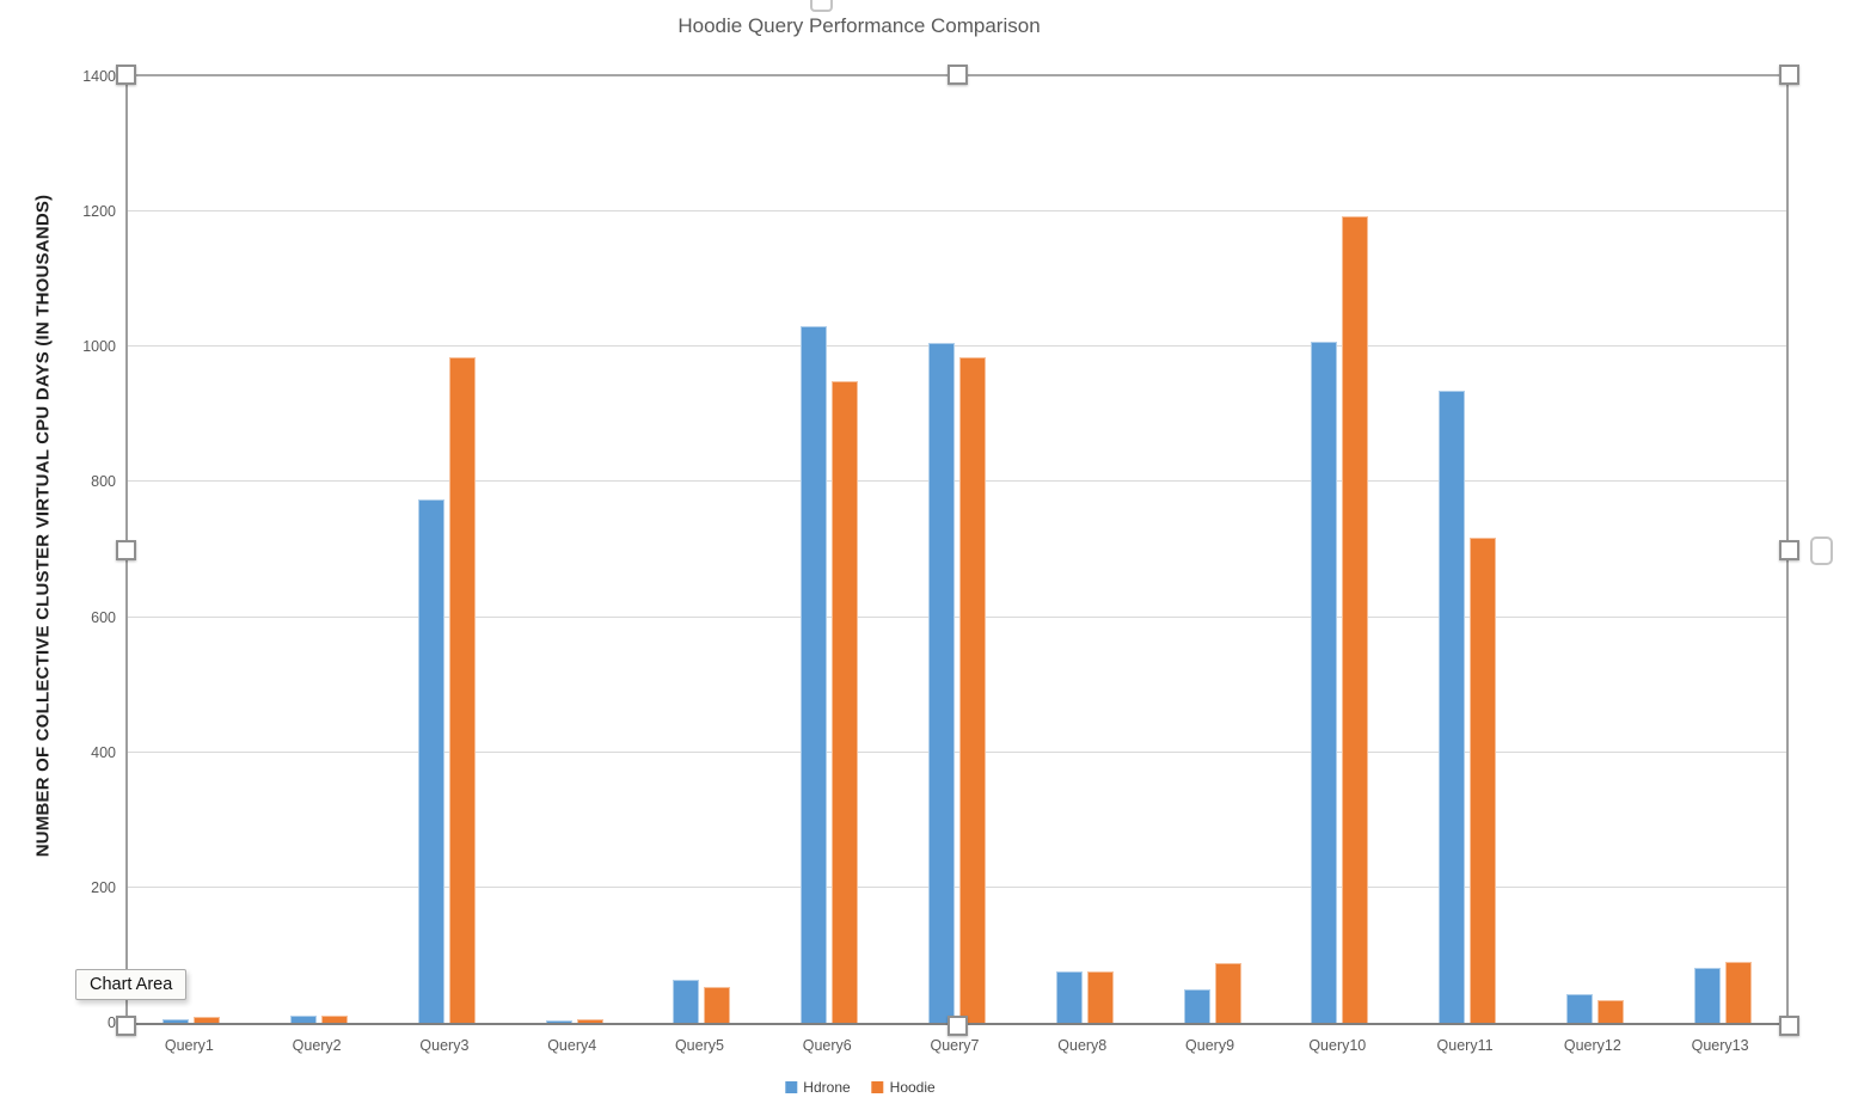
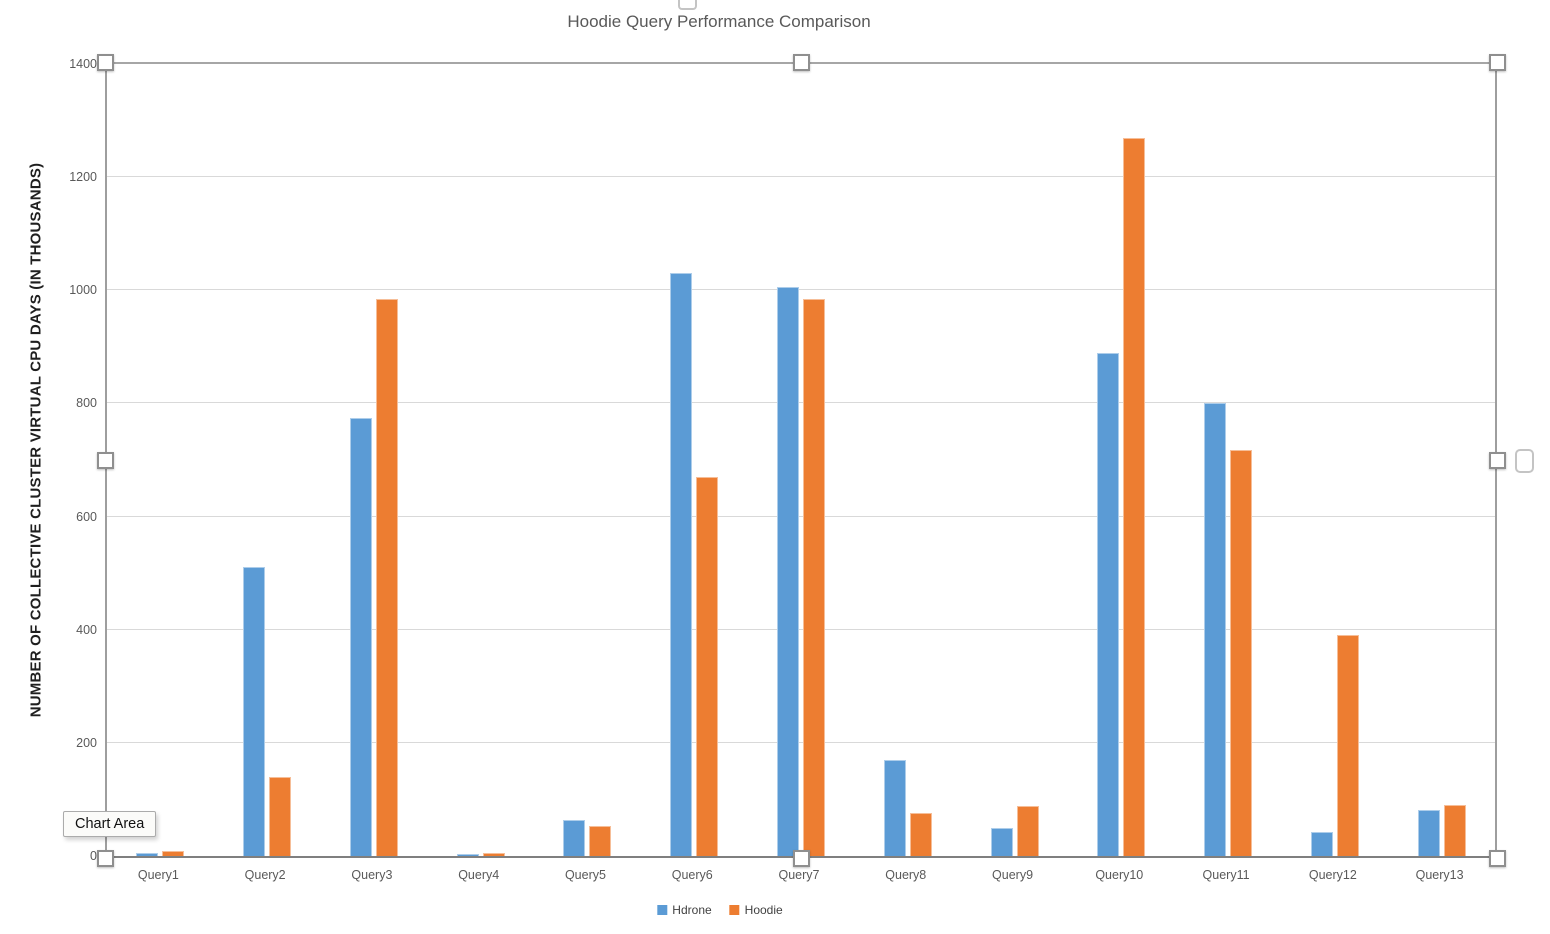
Hdrone/Query2: 10 -> 510
Hoodie/Query2: 10 -> 140
Hoodie/Query6: 950 -> 670
Hdrone/Query8: 80 -> 170
Hdrone/Query10: 1010 -> 890
Hoodie/Query10: 1190 -> 1270
Hdrone/Query11: 940 -> 800
Hoodie/Query12: 30 -> 390
